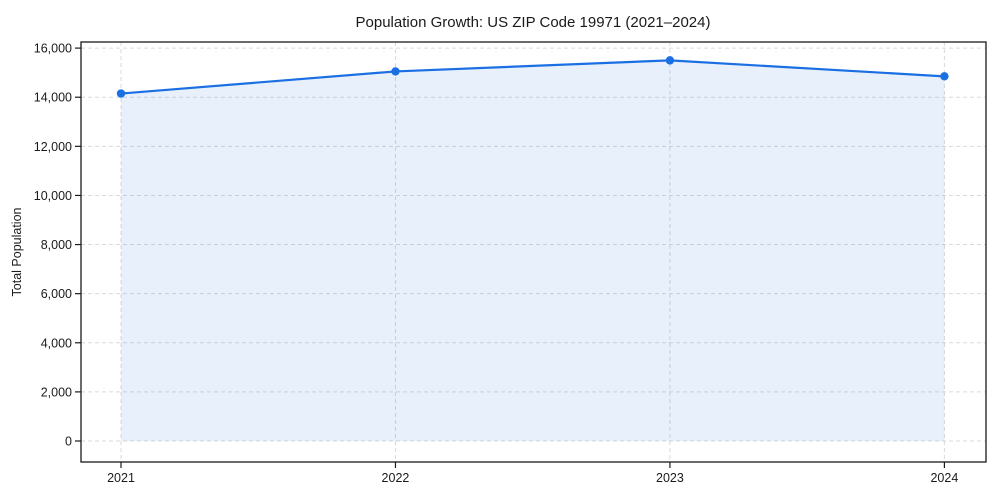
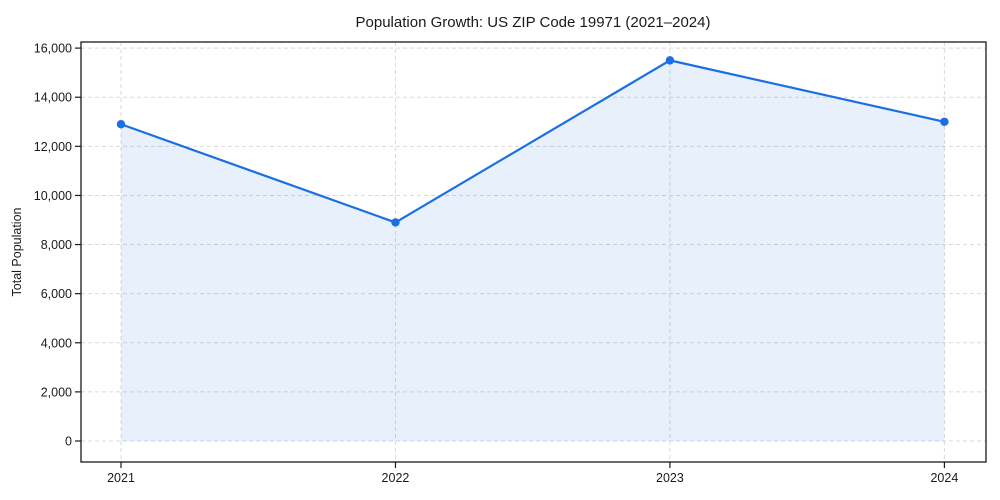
2021: 14200 -> 12900
2022: 15000 -> 8900
2024: 14800 -> 13000
